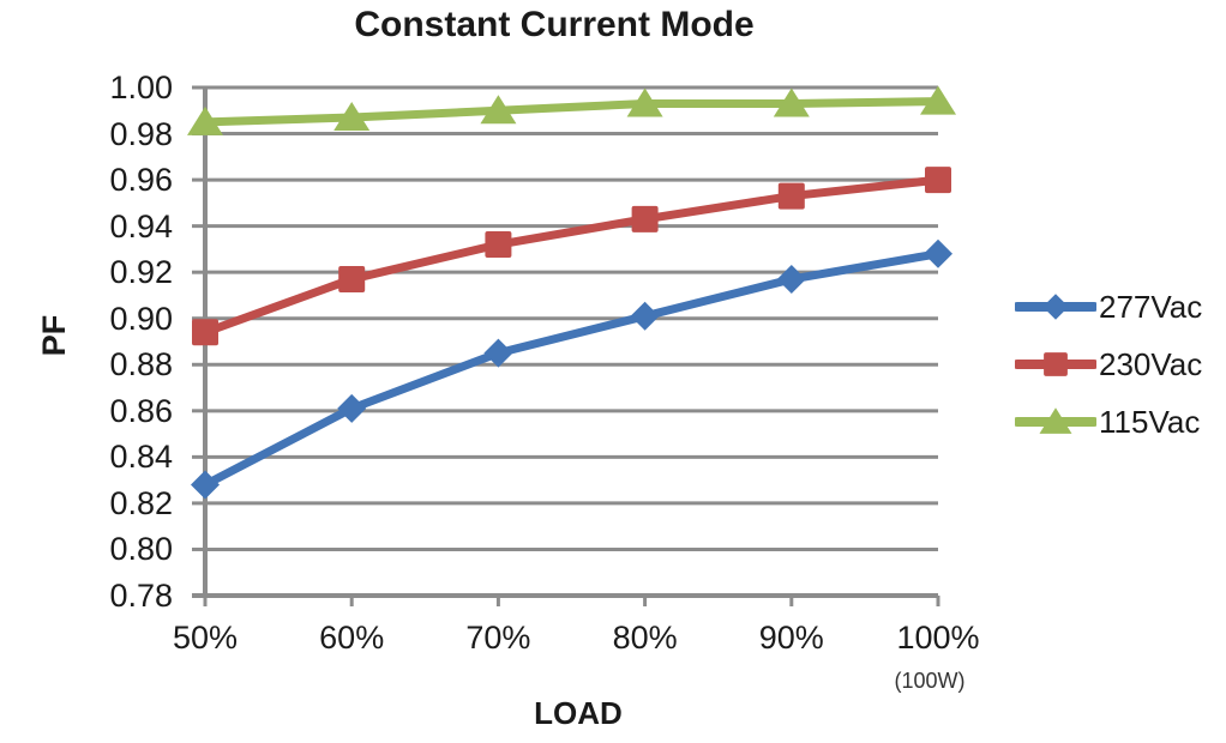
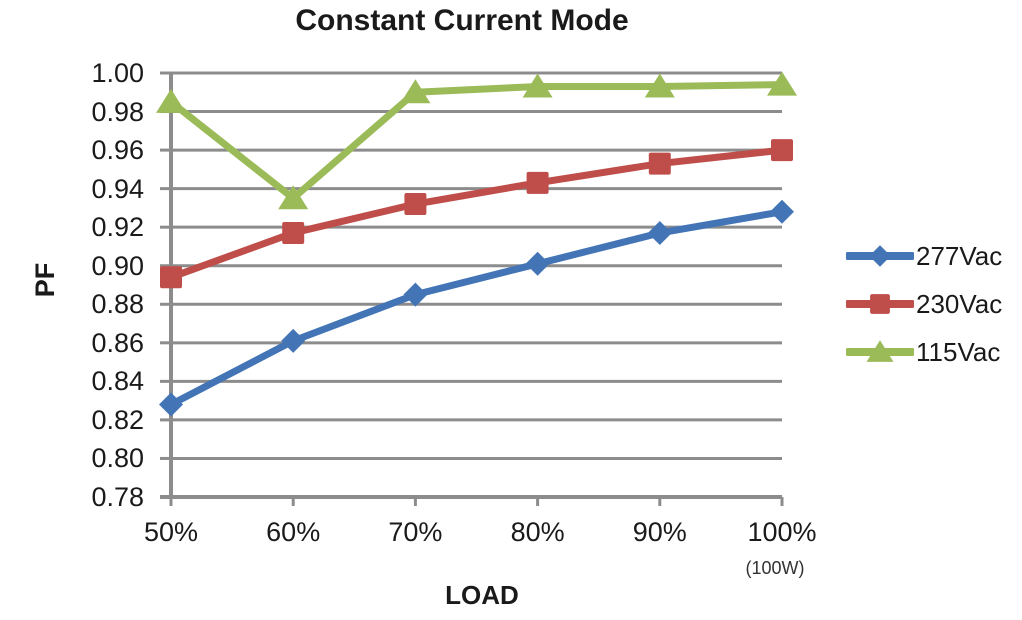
115Vac/60%: 0.987 -> 0.935
